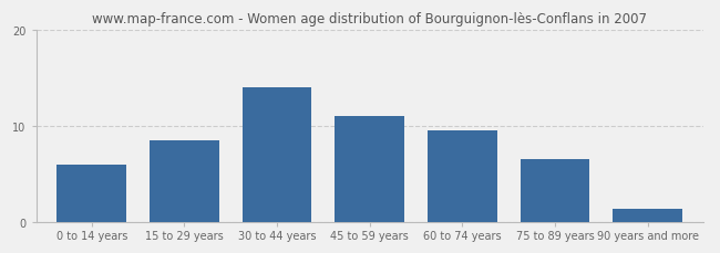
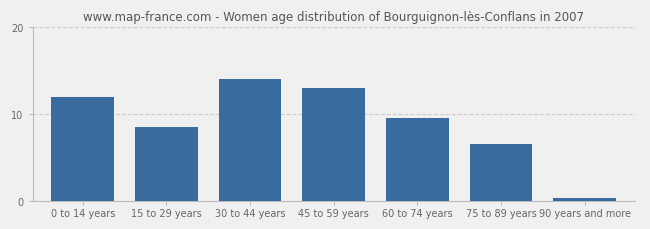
0 to 14 years: 6.0 -> 12.0
45 to 59 years: 11.0 -> 13.0
90 years and more: 1.4 -> 0.3
